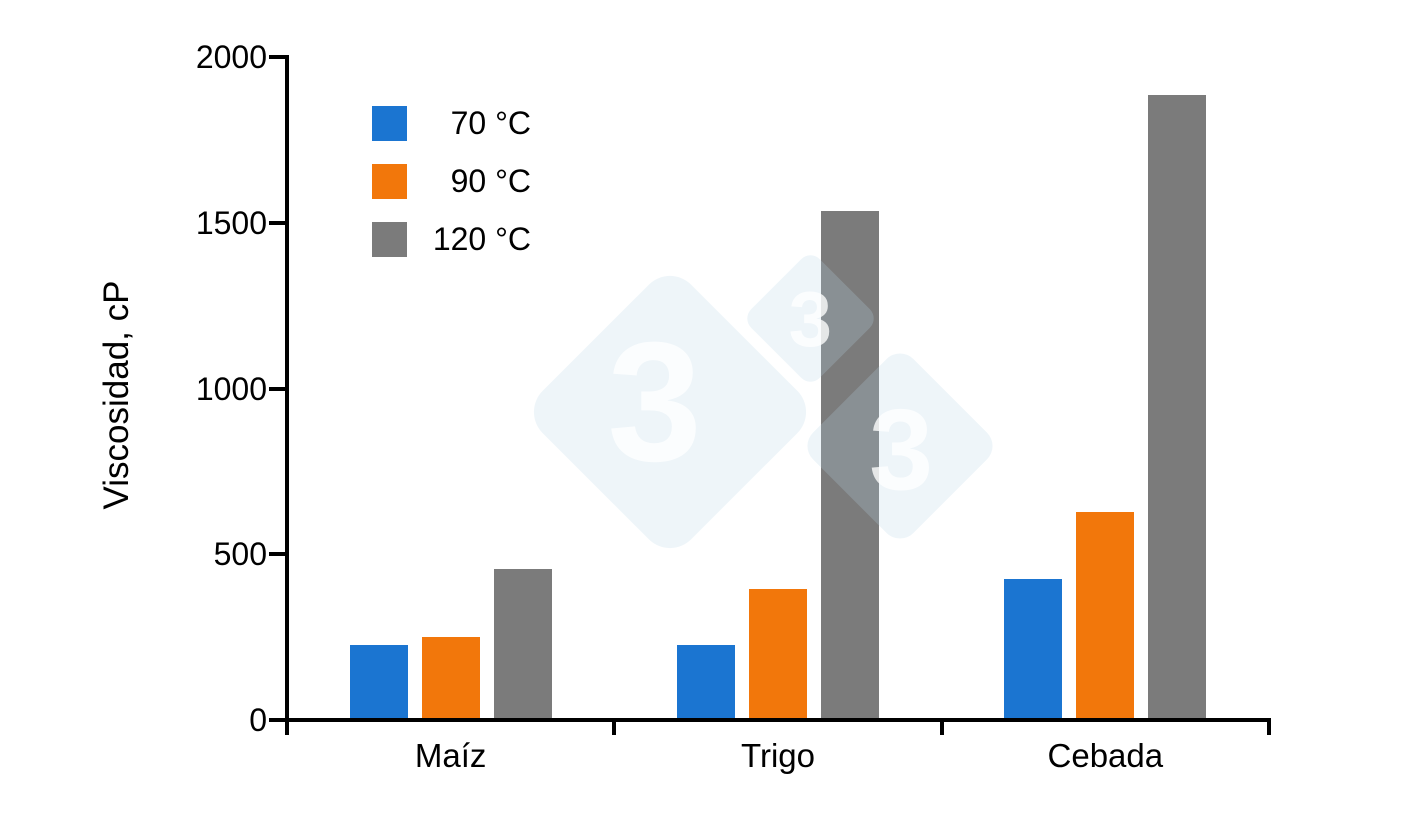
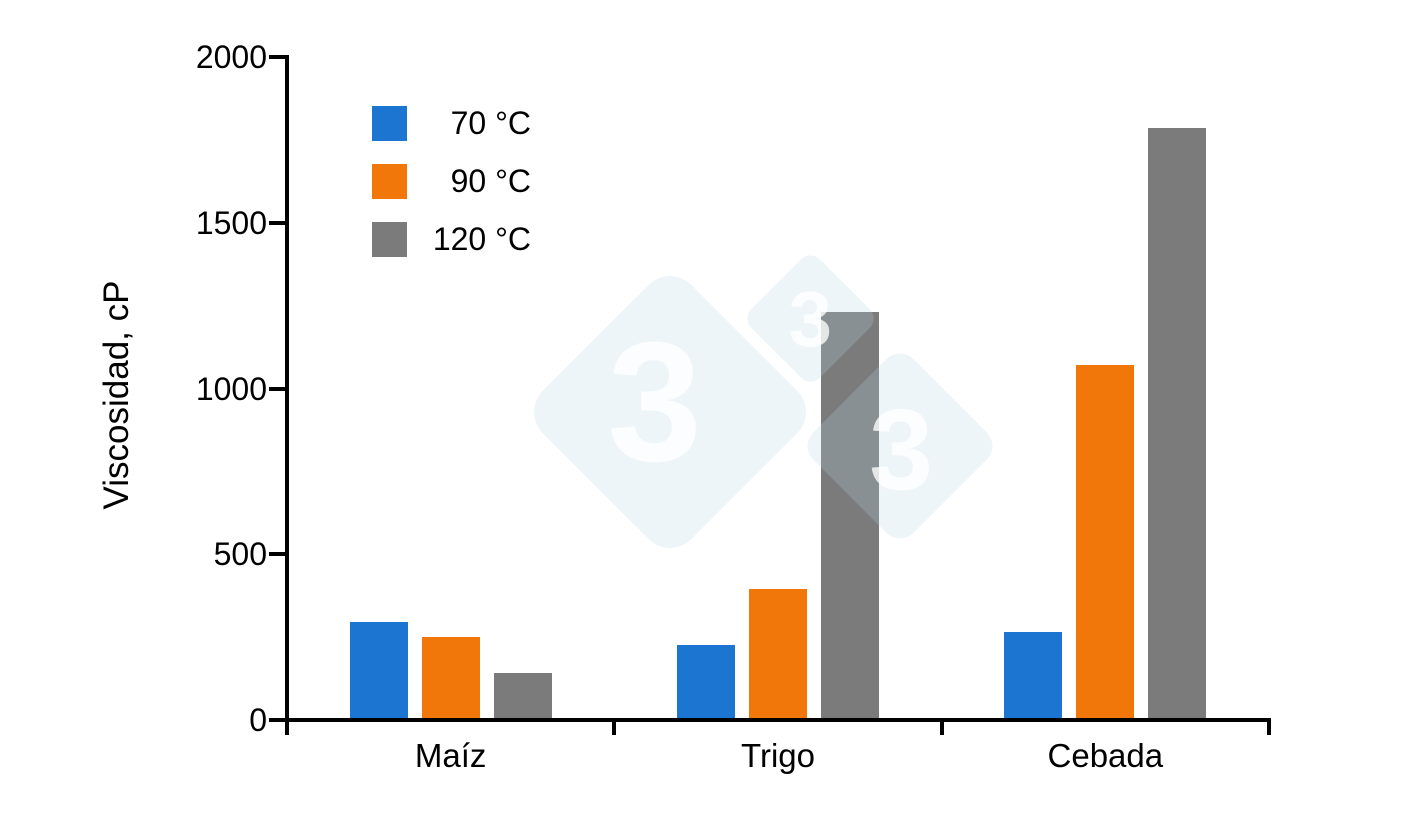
70 °C/Maíz: 220 -> 290
120 °C/Maíz: 450 -> 140
120 °C/Trigo: 1530 -> 1220
70 °C/Cebada: 420 -> 260
90 °C/Cebada: 620 -> 1060
120 °C/Cebada: 1880 -> 1780
